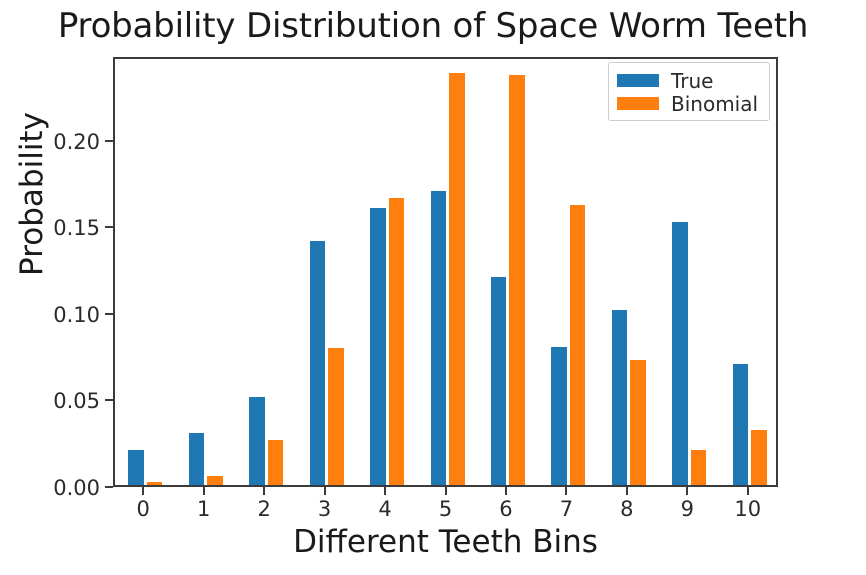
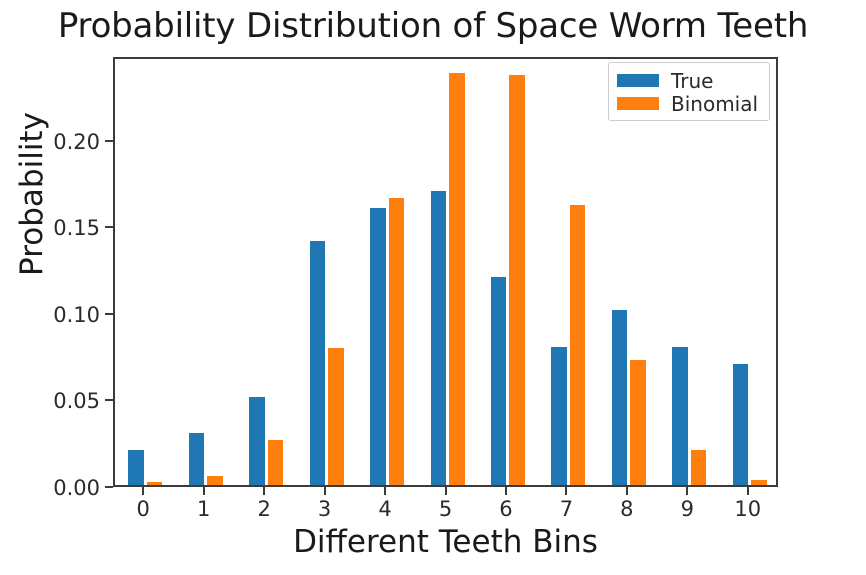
True/9: 0.152 -> 0.080
Binomial/10: 0.032 -> 0.003
